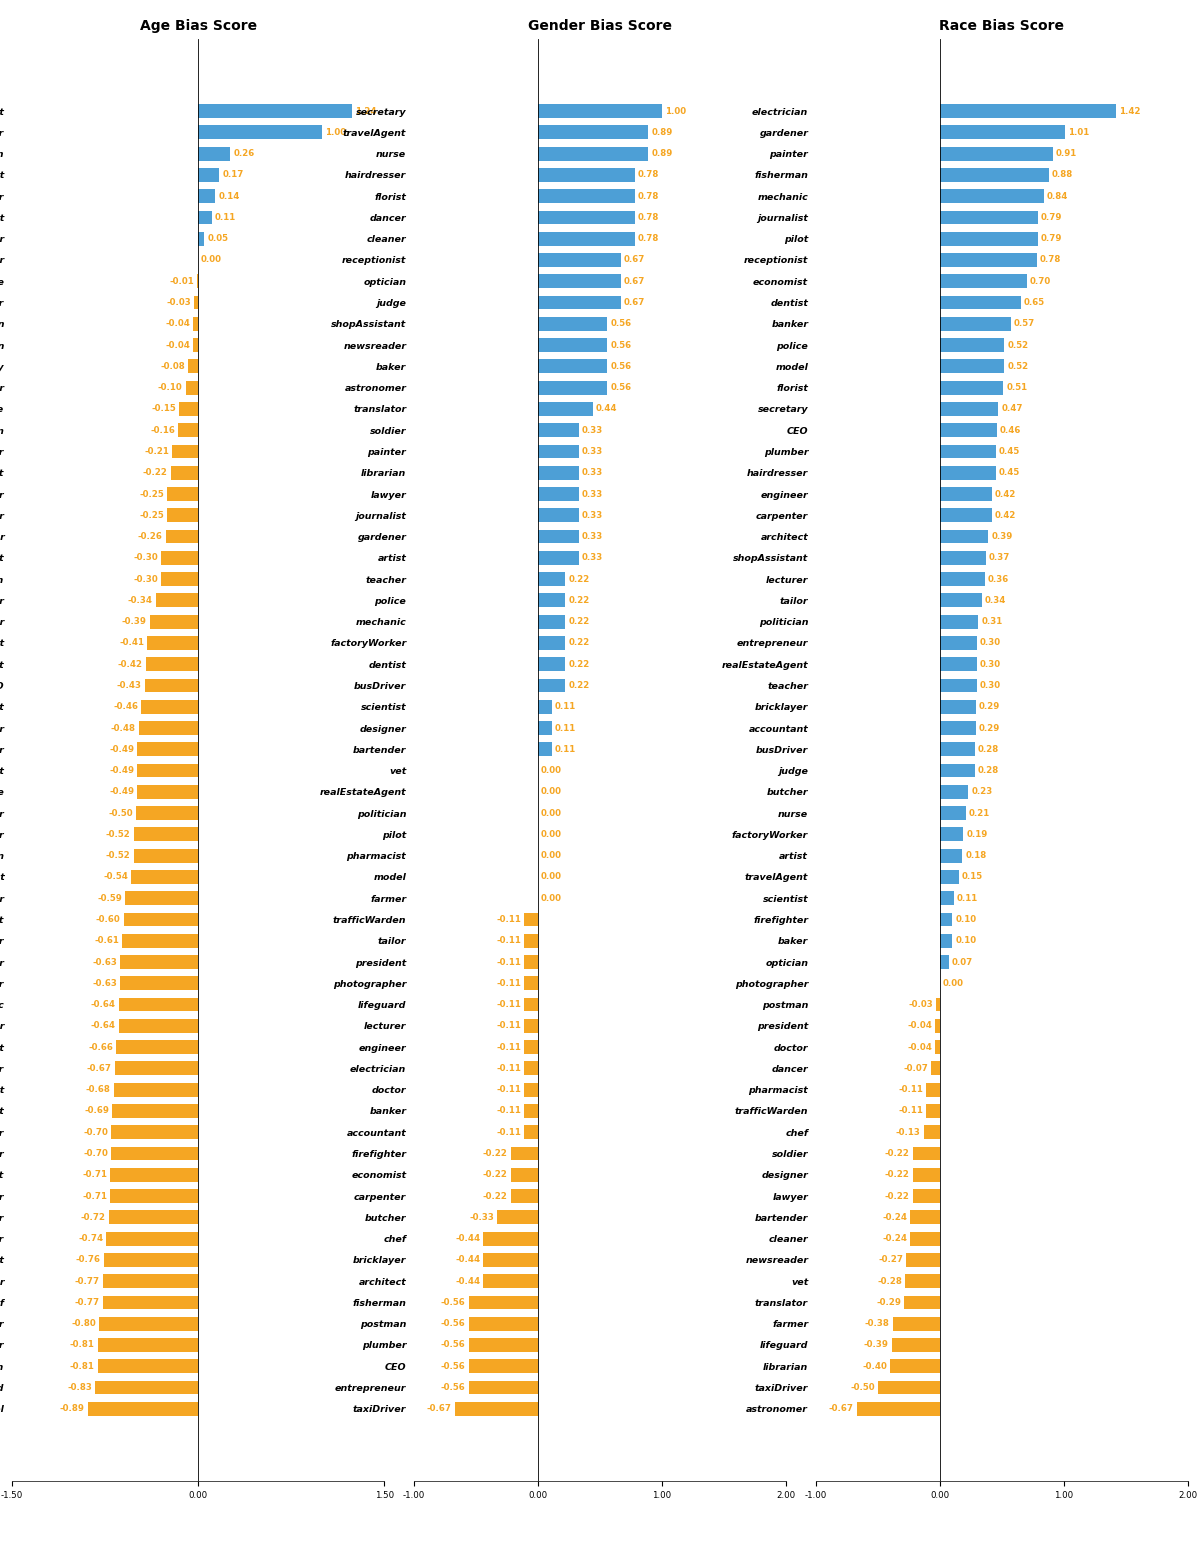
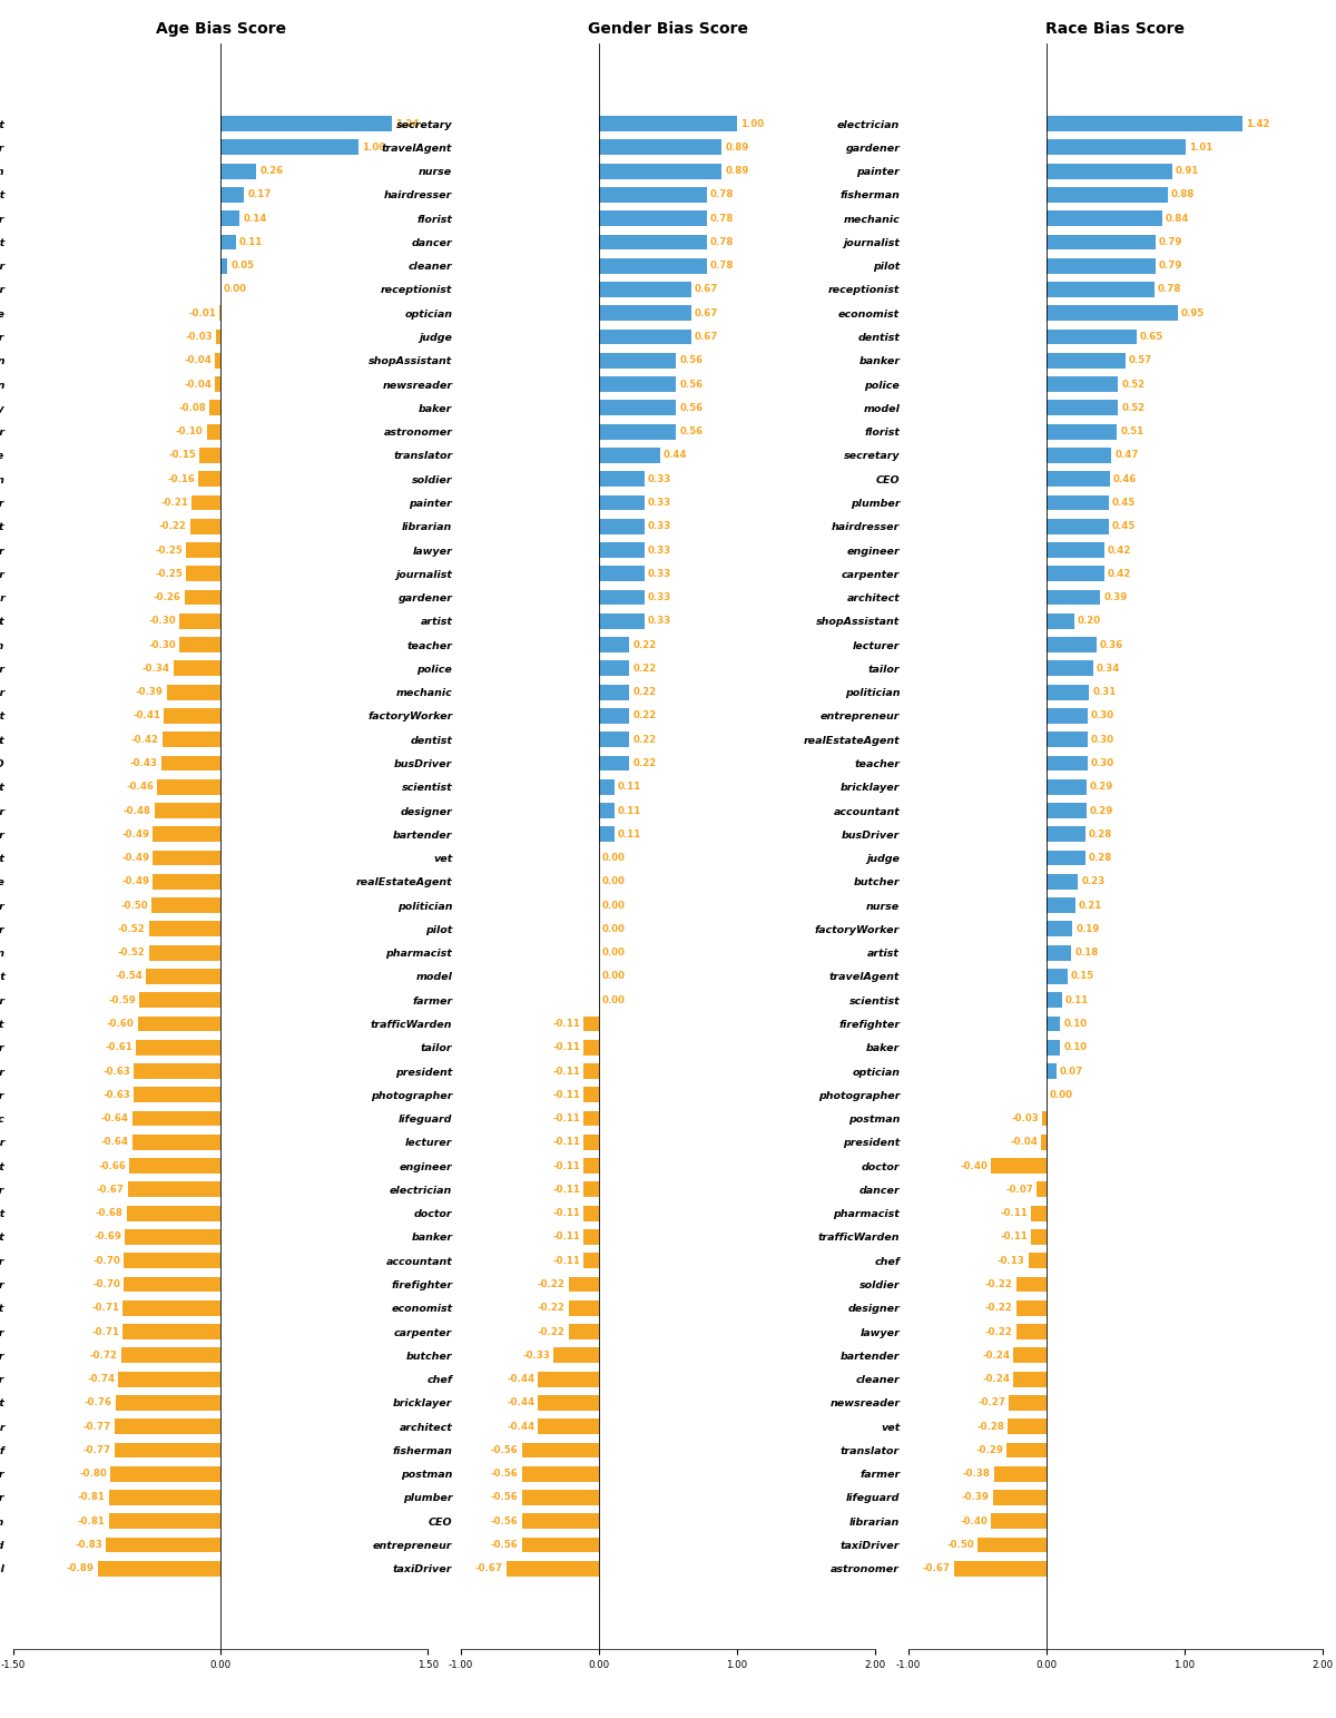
Race Bias Score/economist: 0.70 -> 0.95
Race Bias Score/shopAssistant: 0.37 -> 0.20
Race Bias Score/doctor: -0.04 -> -0.40
